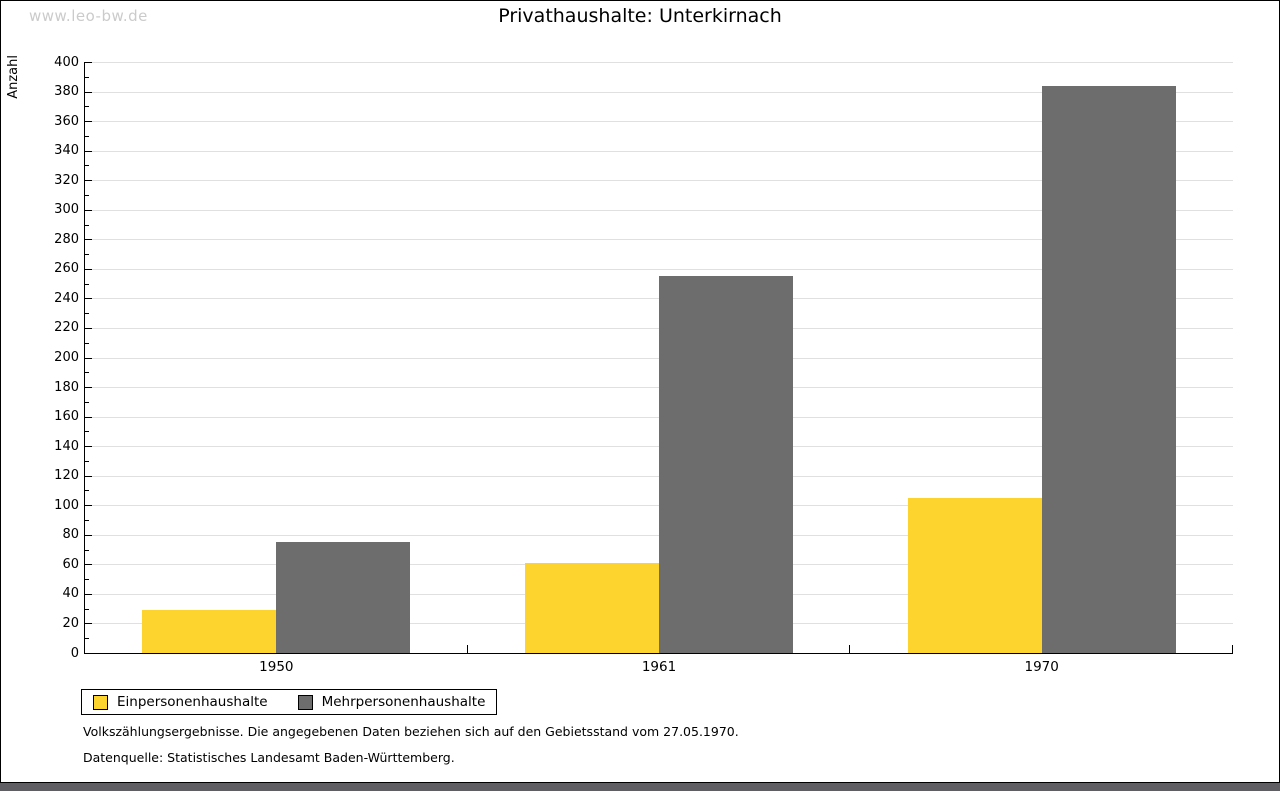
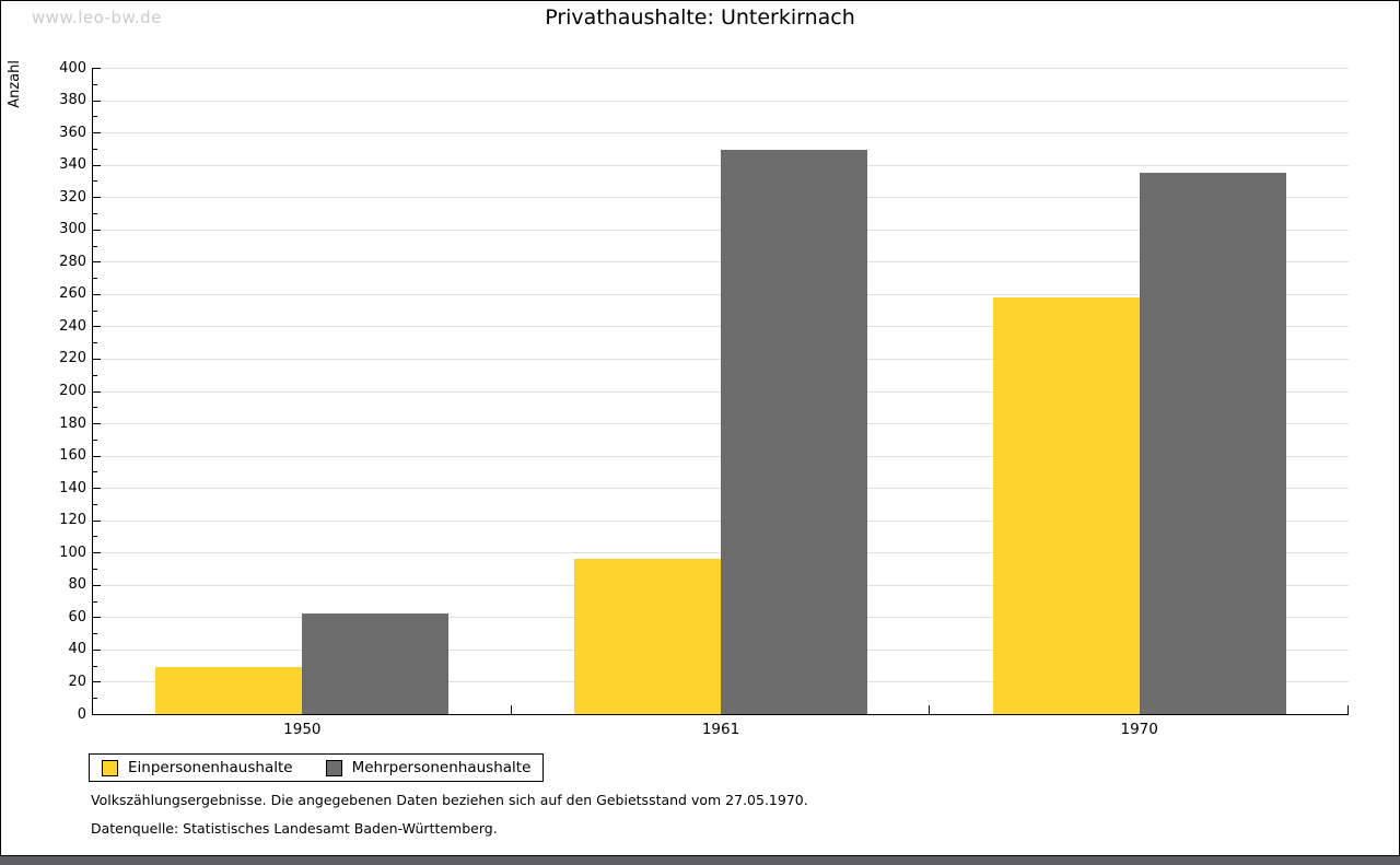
Mehrpersonenhaushalte/1950: 75 -> 62
Einpersonenhaushalte/1961: 61 -> 96
Mehrpersonenhaushalte/1961: 255 -> 349
Einpersonenhaushalte/1970: 105 -> 258
Mehrpersonenhaushalte/1970: 384 -> 335
